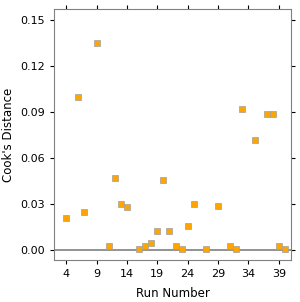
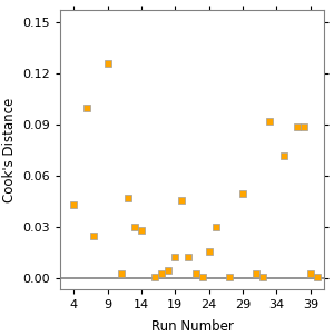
4: 0.021 -> 0.043
9: 0.135 -> 0.126
29: 0.029 -> 0.050
